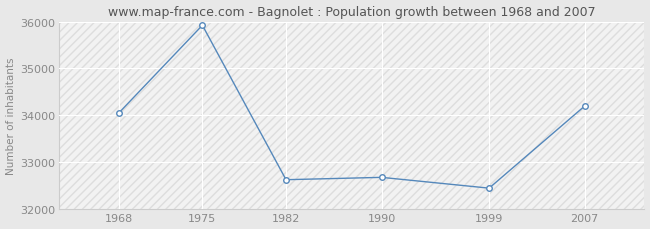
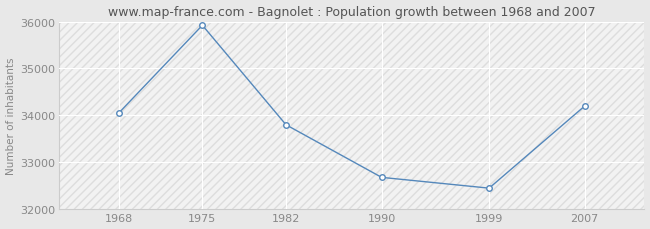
1982: 32630 -> 33800
